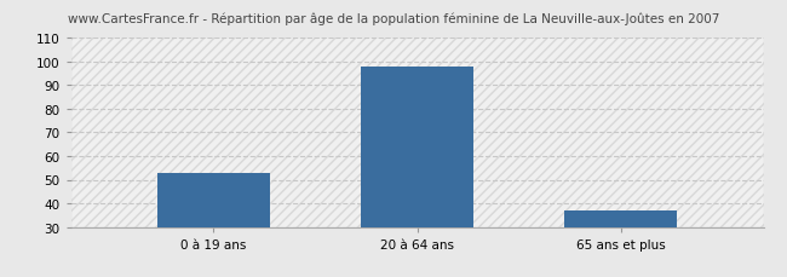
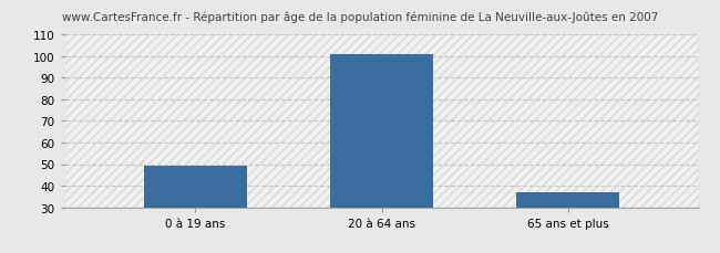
0 à 19 ans: 53 -> 49
20 à 64 ans: 98 -> 101
